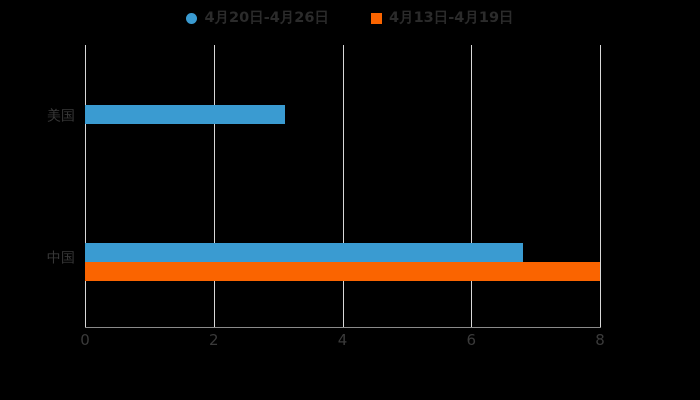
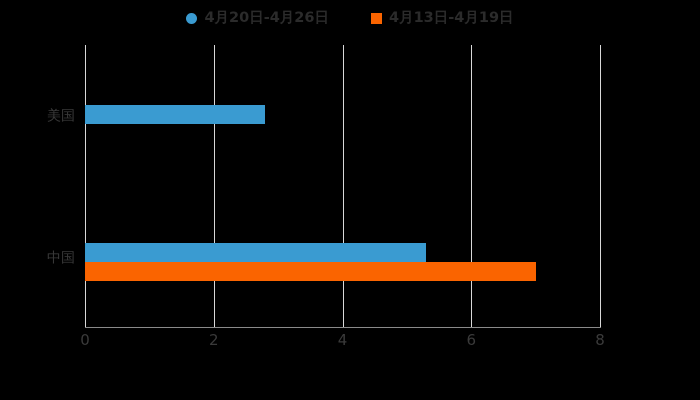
4月20日-4月26日/美国: 3.1 -> 2.8
4月20日-4月26日/中国: 6.8 -> 5.3
4月13日-4月19日/中国: 8 -> 7
